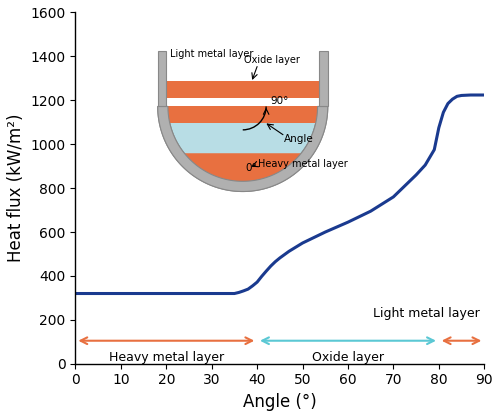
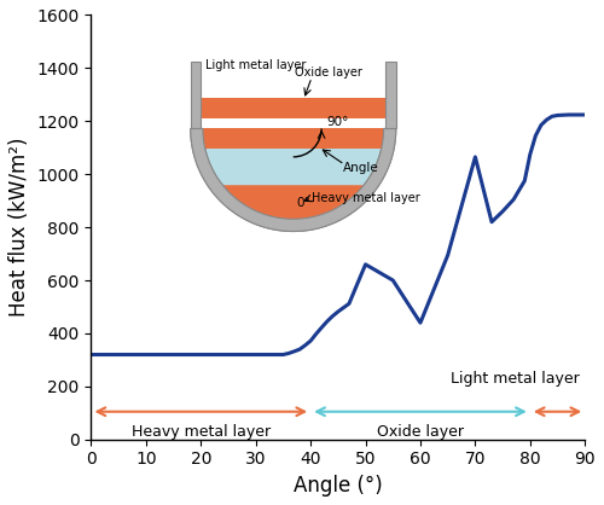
50: 550 -> 660
60: 645 -> 440
70: 760 -> 1065
